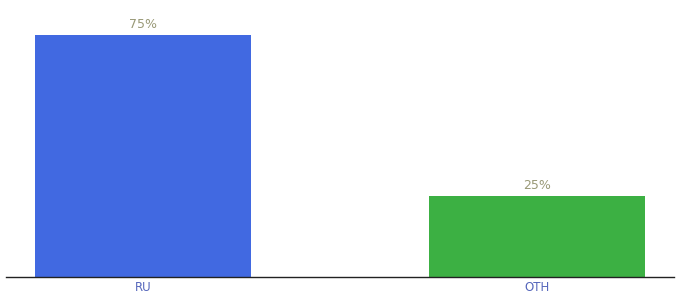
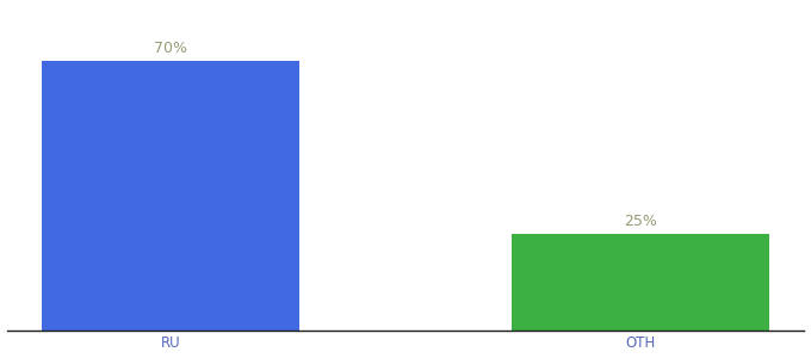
RU: 75% -> 70%
